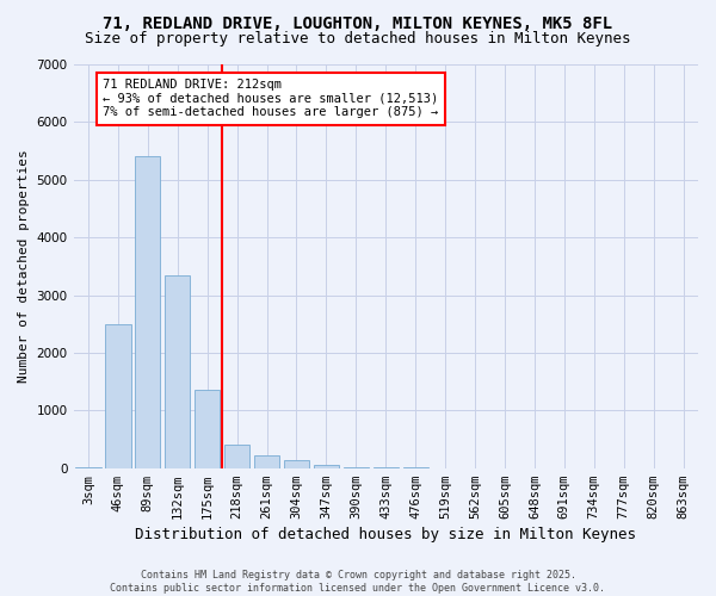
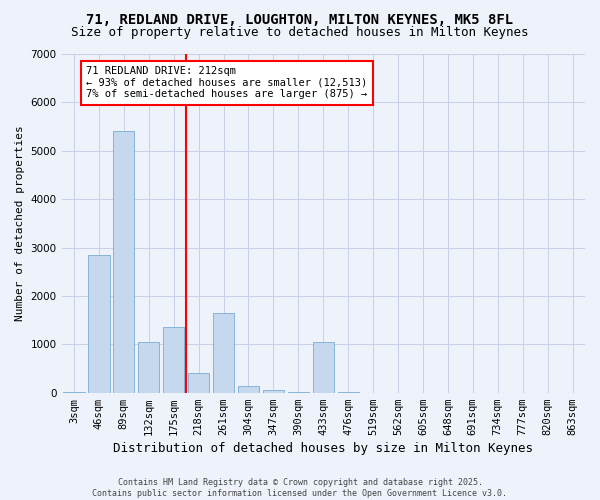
46sqm: 2500 -> 2850
132sqm: 3350 -> 1050
261sqm: 230 -> 1650
433sqm: 10 -> 1050
